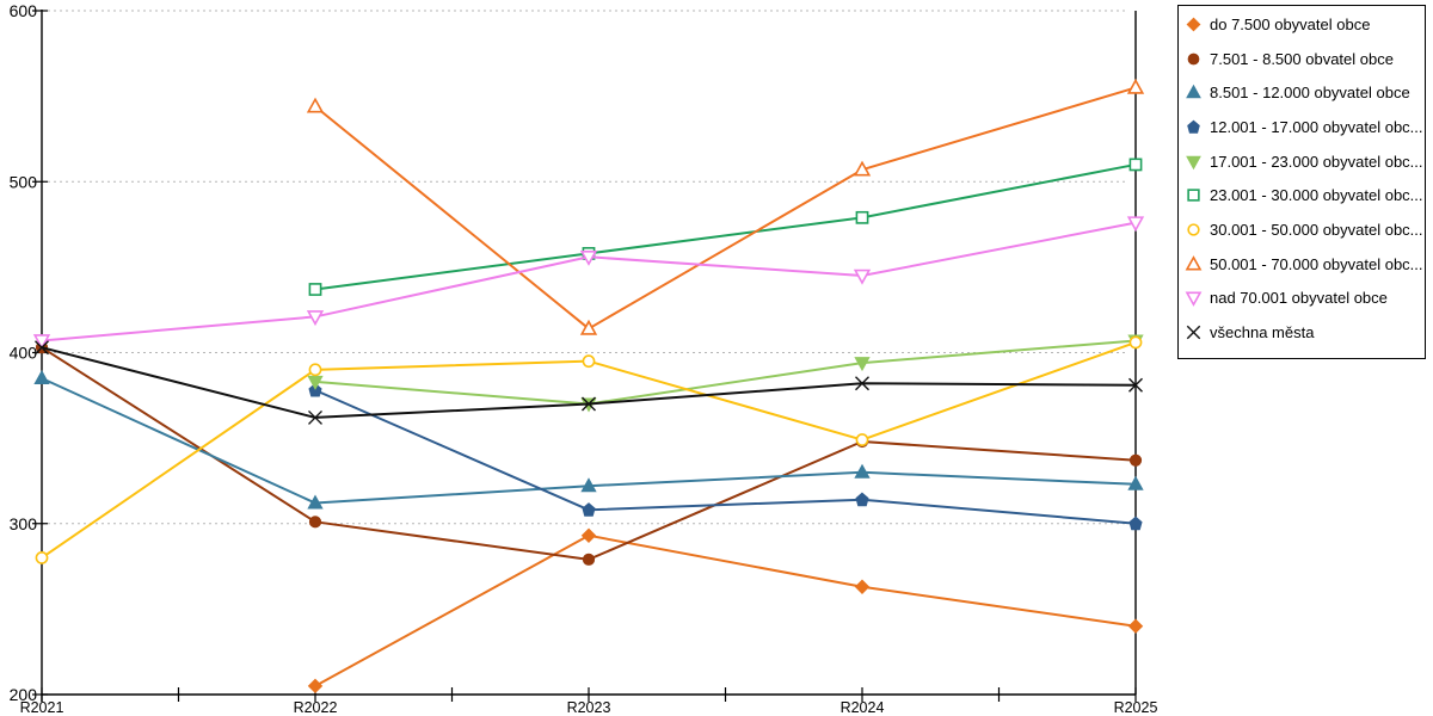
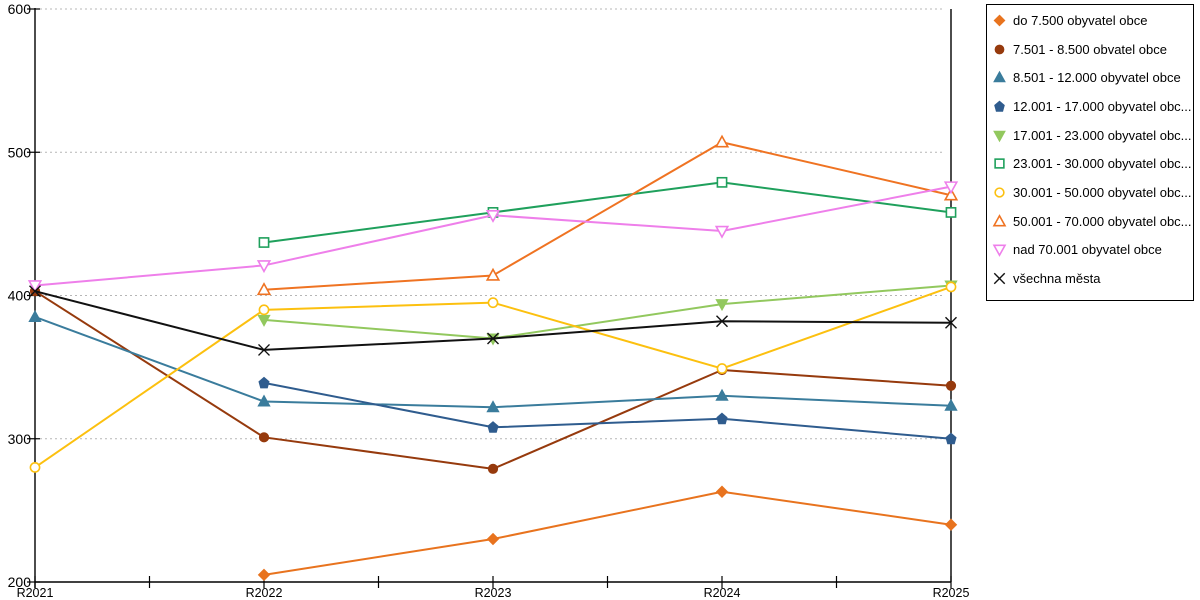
8.501 - 12.000 obyvatel obce/R2022: 312 -> 326
12.001 - 17.000 obyvatel obc.../R2022: 378 -> 339
50.001 - 70.000 obyvatel obc.../R2022: 544 -> 404
do 7.500 obyvatel obce/R2023: 293 -> 230
23.001 - 30.000 obyvatel obc.../R2025: 510 -> 458
50.001 - 70.000 obyvatel obc.../R2025: 555 -> 470
